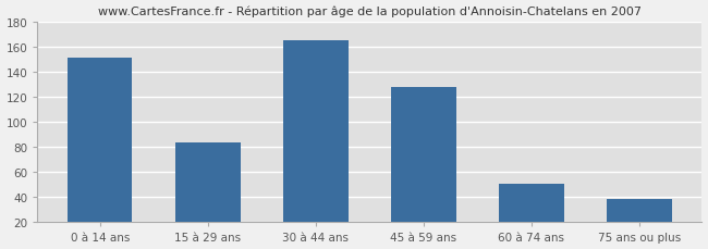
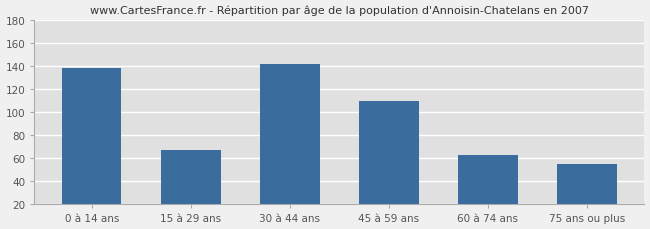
0 à 14 ans: 151 -> 138
15 à 29 ans: 84 -> 67
30 à 44 ans: 165 -> 142
45 à 59 ans: 128 -> 110
60 à 74 ans: 51 -> 63
75 ans ou plus: 39 -> 55
